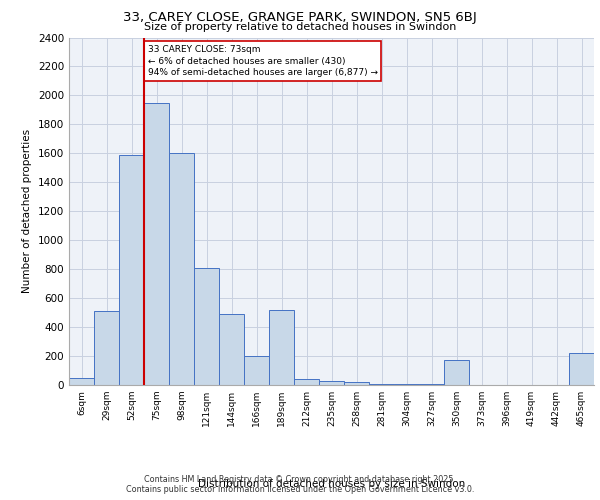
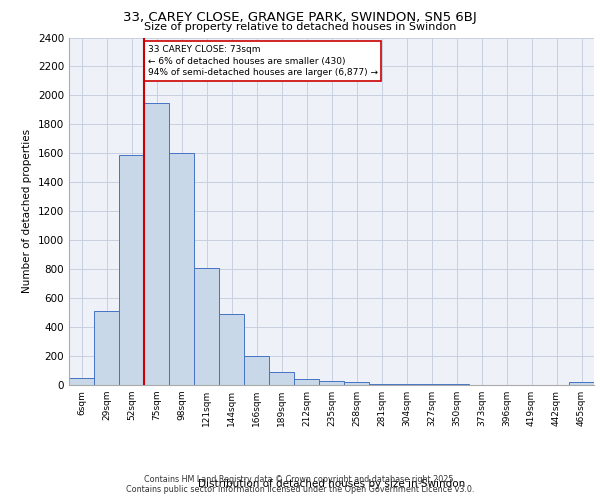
189sqm: 520 -> 90
350sqm: 170 -> 0
465sqm: 220 -> 20
